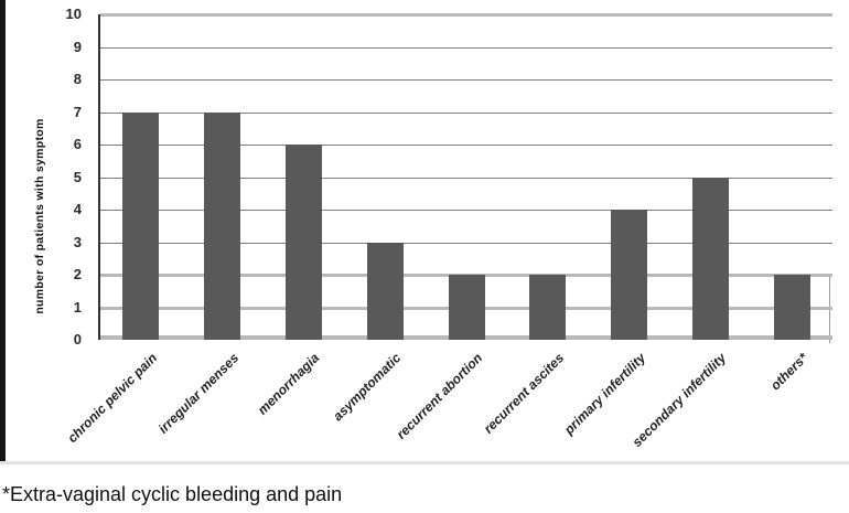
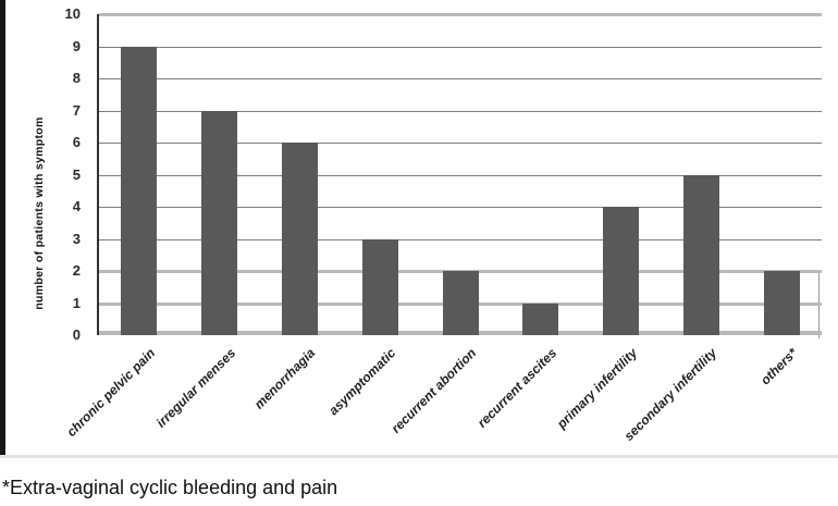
chronic pelvic pain: 7 -> 9
recurrent ascites: 2 -> 1
